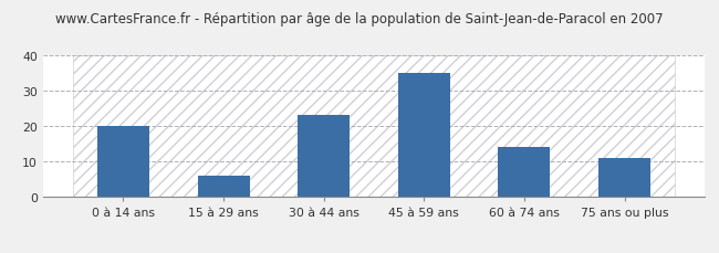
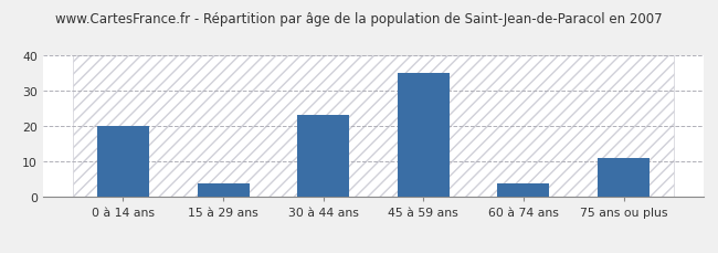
15 à 29 ans: 6 -> 4
60 à 74 ans: 14 -> 4
